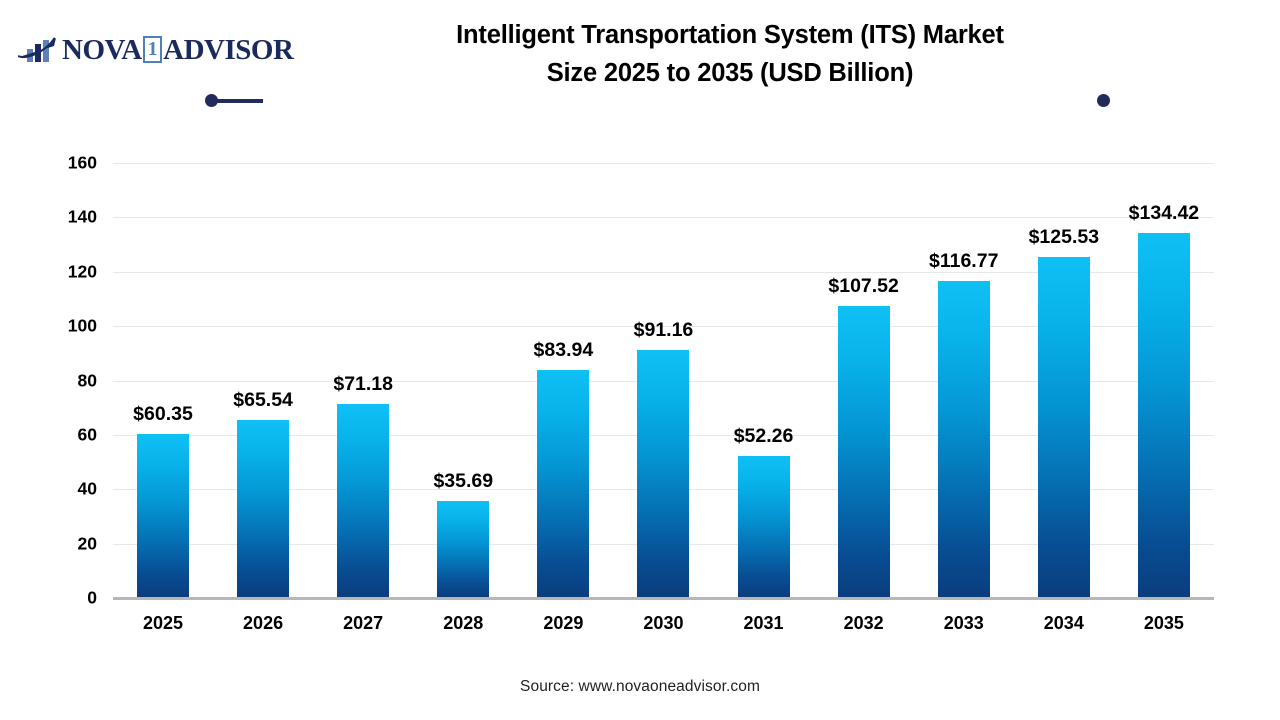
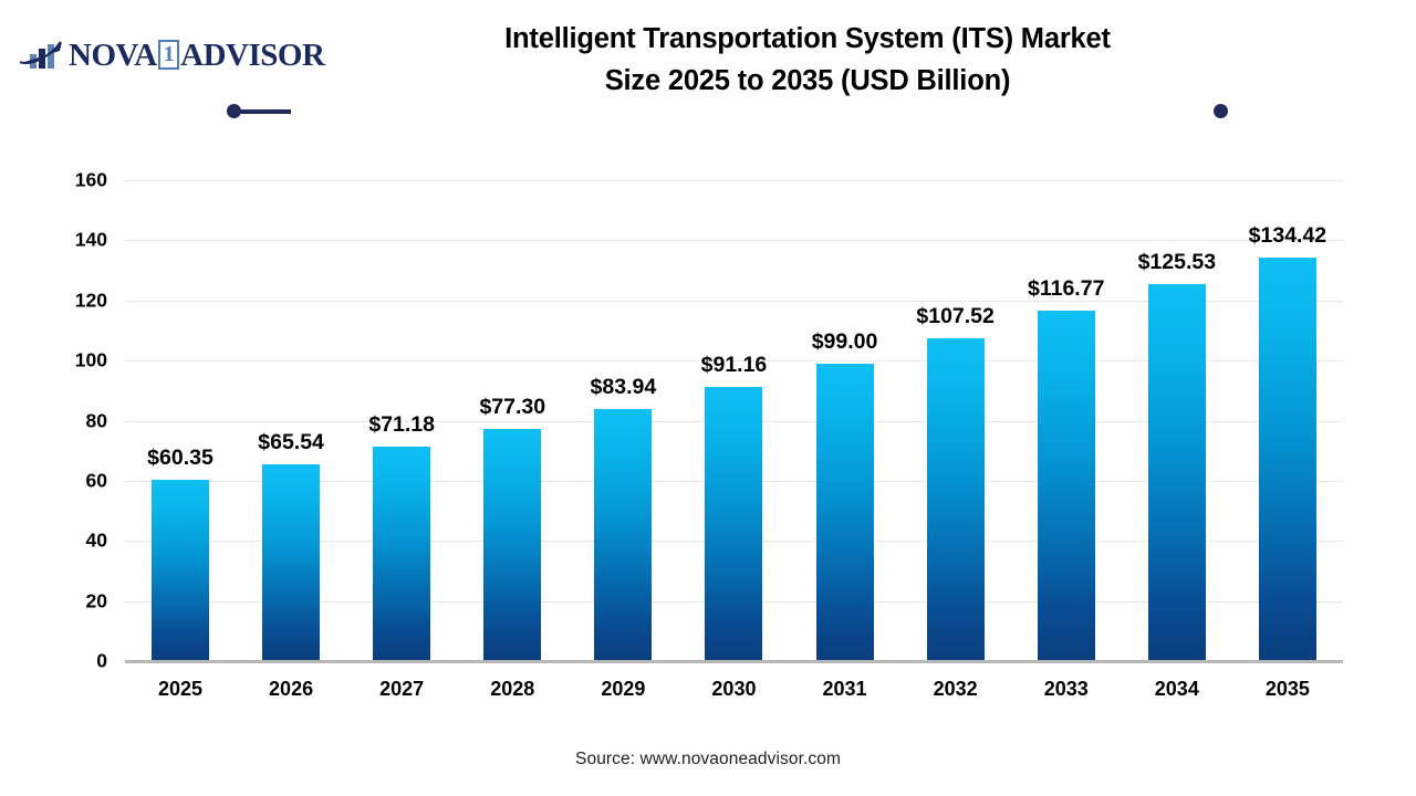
2028: $35.69 -> $77.30
2031: $52.26 -> $99.00
